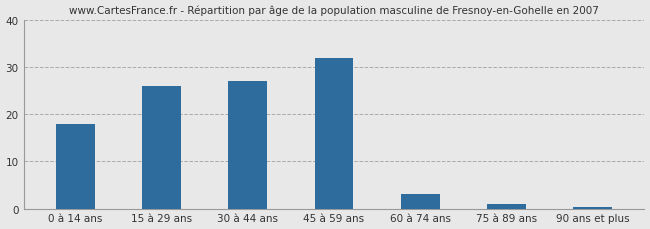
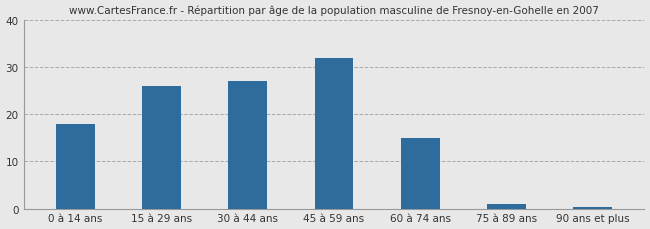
60 à 74 ans: 3.0 -> 15.0
